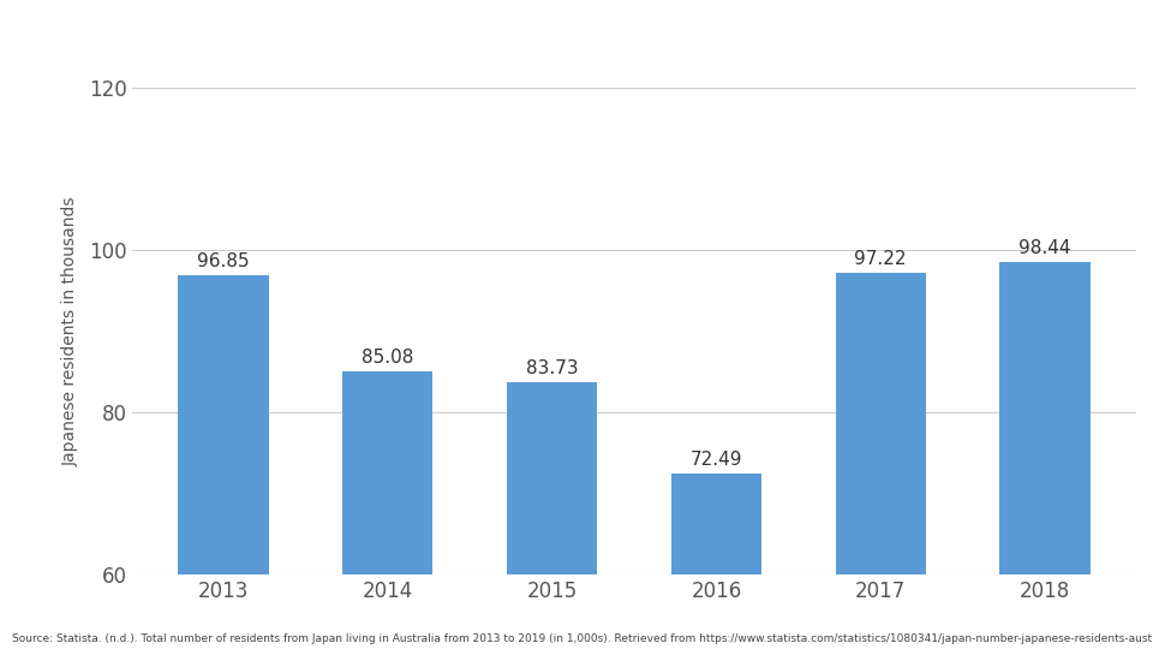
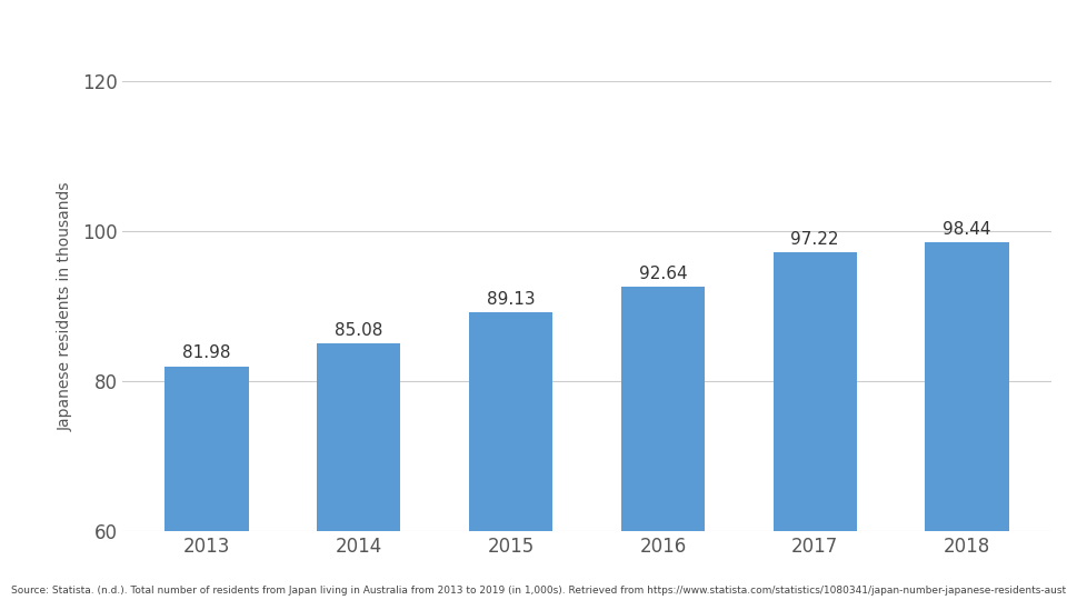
2013: 96.85 -> 81.98
2015: 83.73 -> 89.13
2016: 72.49 -> 92.64
